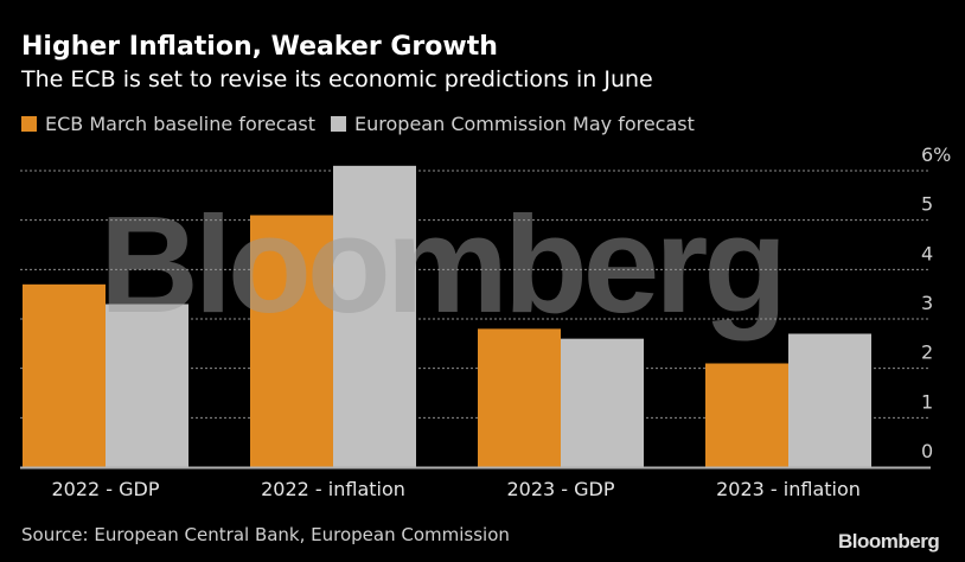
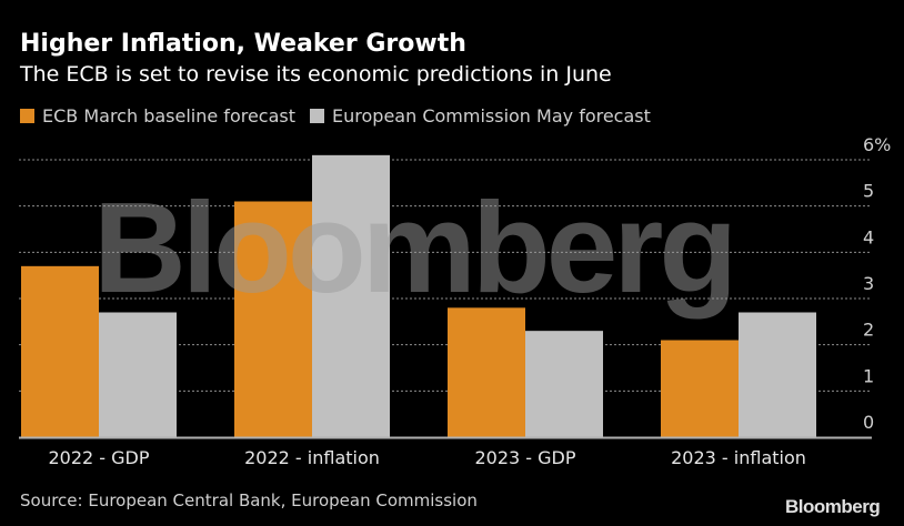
European Commission May forecast/2022 - GDP: 3.3% -> 2.7%
European Commission May forecast/2023 - GDP: 2.6% -> 2.3%
